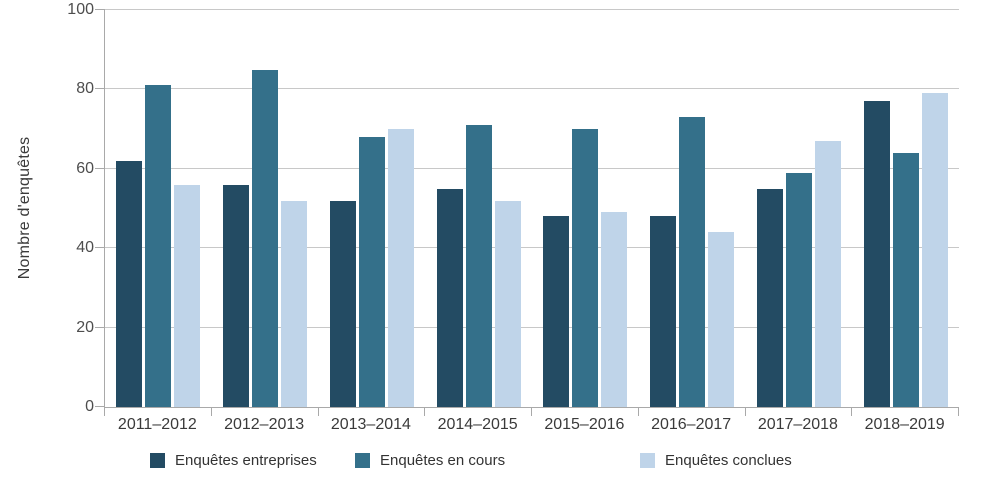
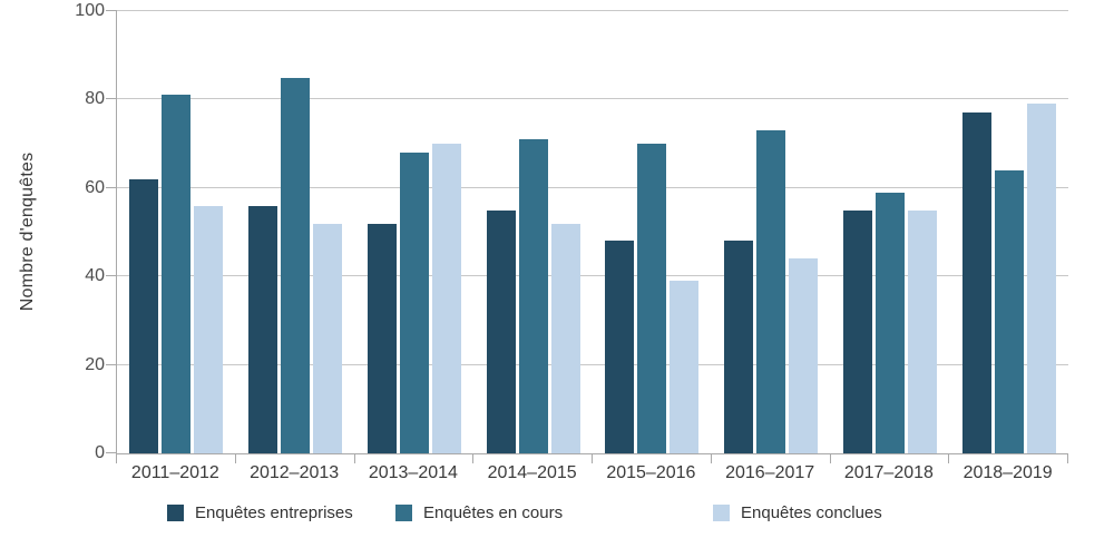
Enquêtes conclues/2015–2016: 49 -> 39
Enquêtes conclues/2017–2018: 67 -> 55
